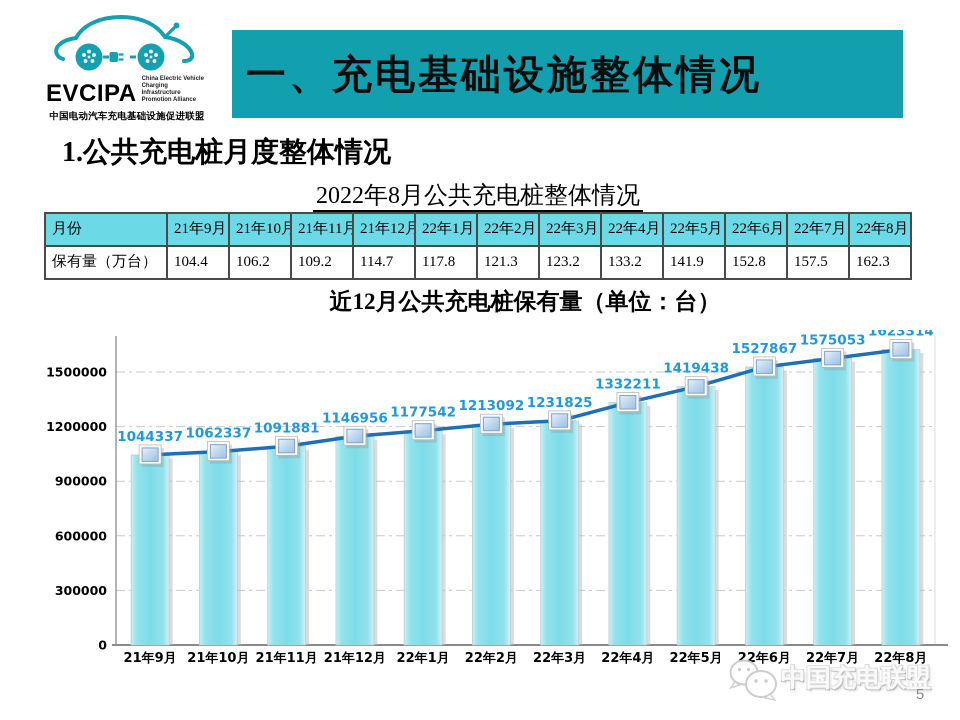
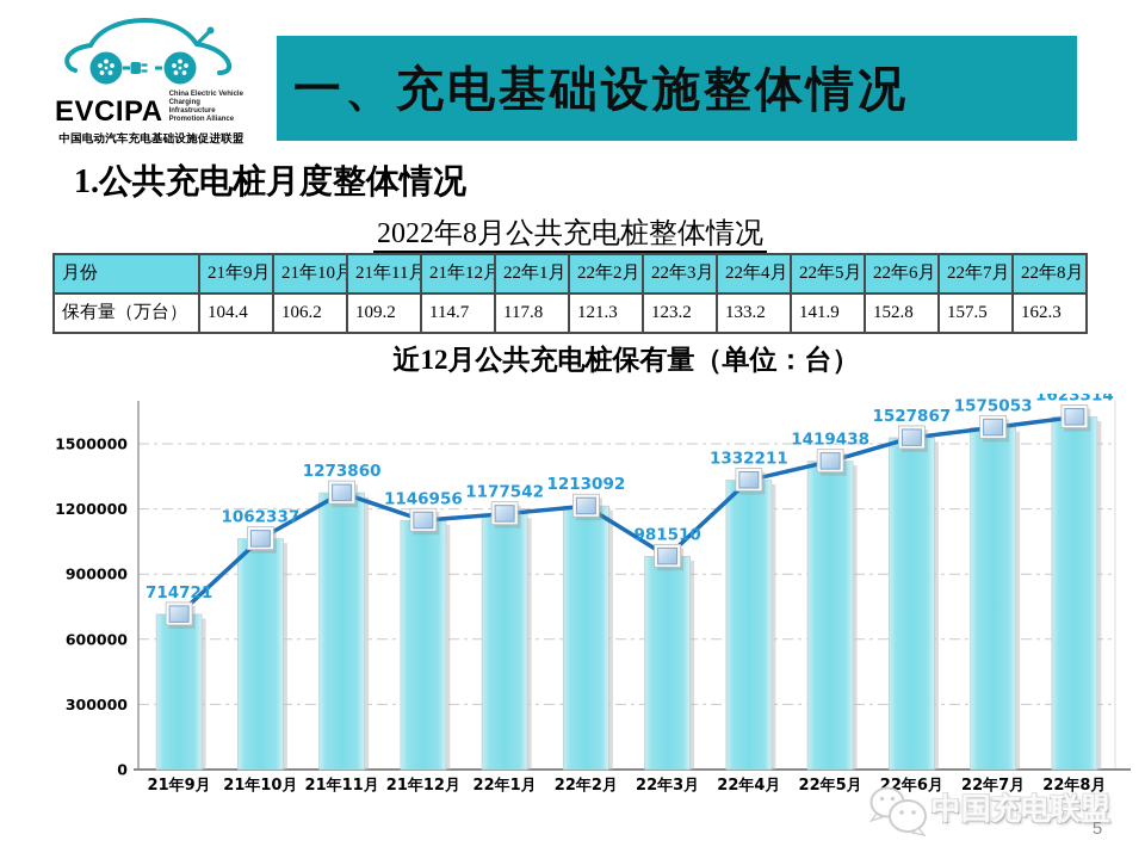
21年9月: 1044337 -> 714721
21年11月: 1091881 -> 1273860
22年3月: 1231825 -> 981510
